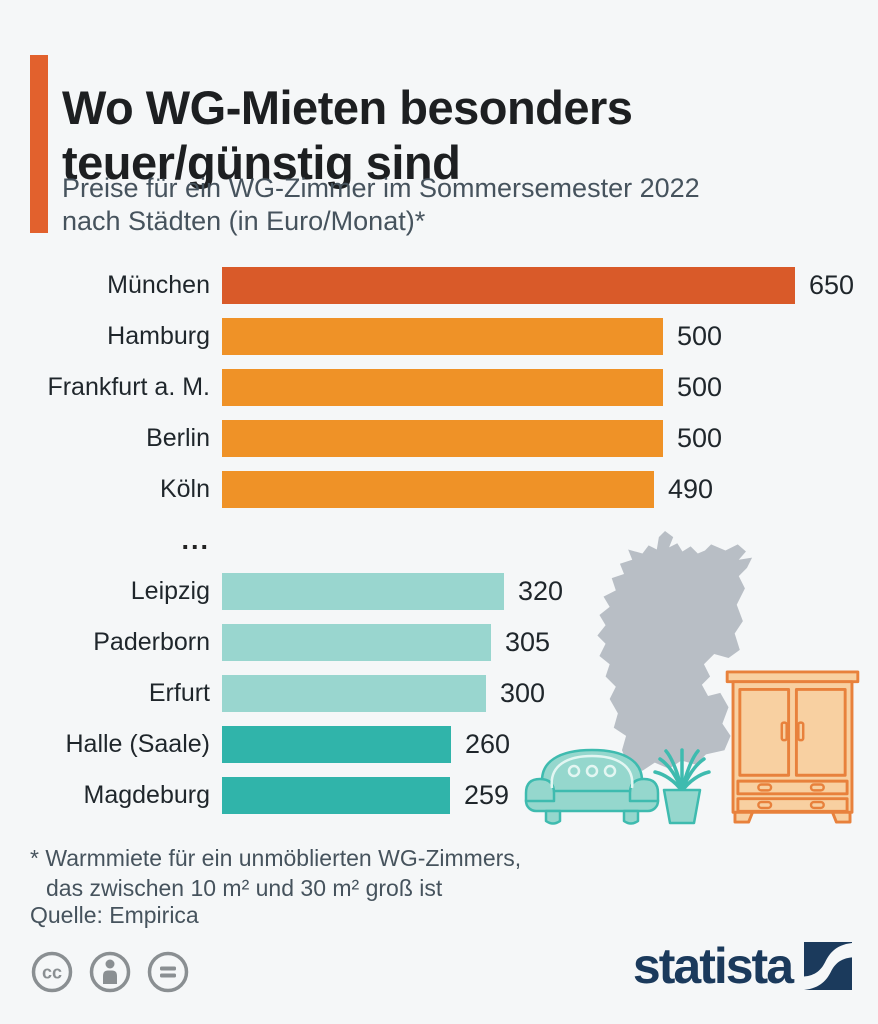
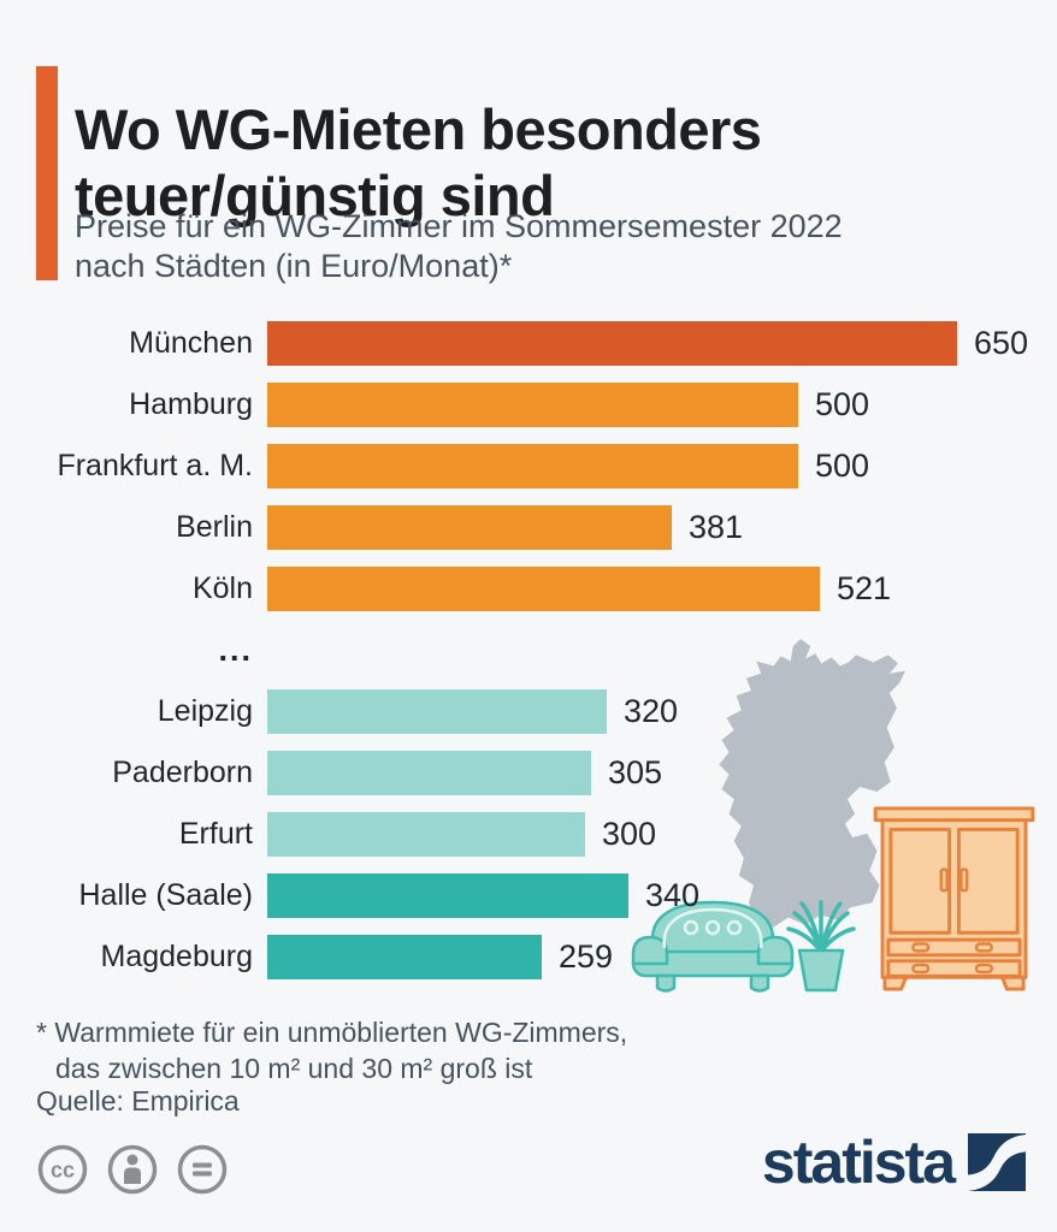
Berlin: 500 -> 381
Köln: 490 -> 521
Halle (Saale): 260 -> 340
